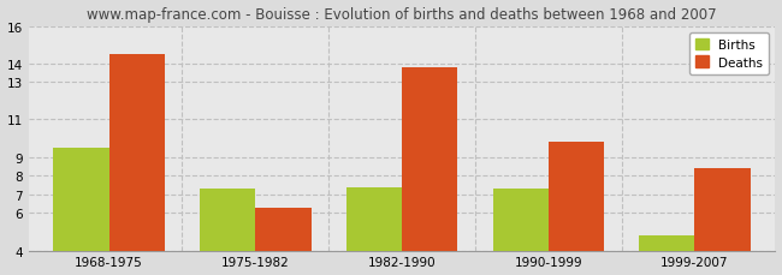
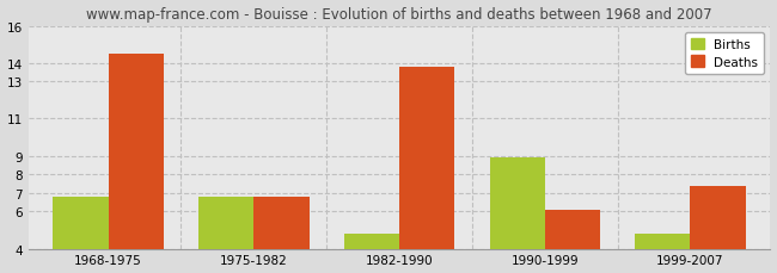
Births/1968-1975: 9.5 -> 6.8
Births/1975-1982: 7.3 -> 6.8
Deaths/1975-1982: 6.3 -> 6.8
Births/1982-1990: 7.4 -> 4.8
Births/1990-1999: 7.3 -> 8.9
Deaths/1990-1999: 9.8 -> 6.1
Deaths/1999-2007: 8.4 -> 7.4
